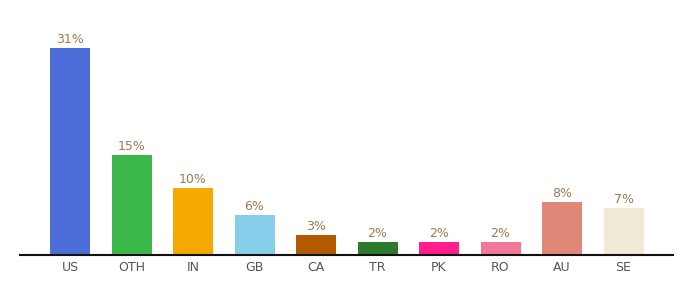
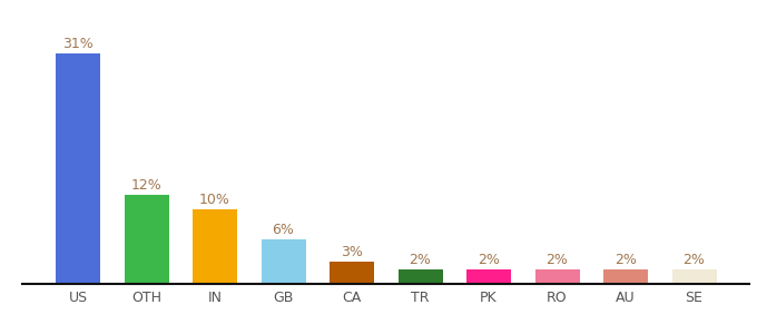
OTH: 15% -> 12%
AU: 8% -> 2%
SE: 7% -> 2%
